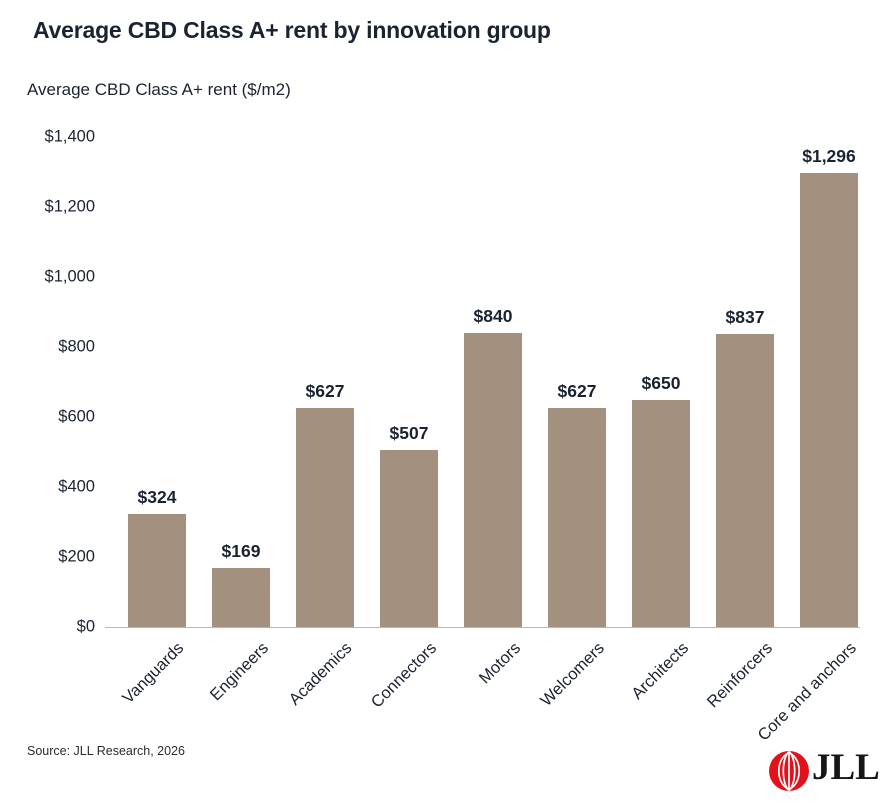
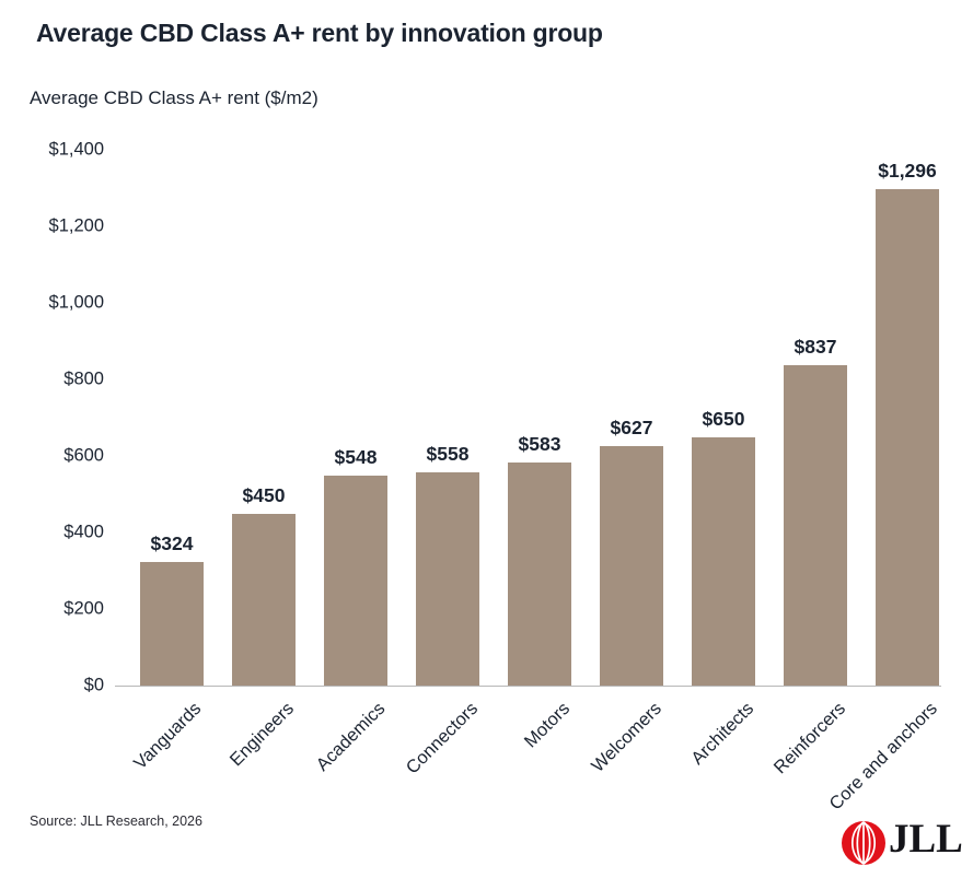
Engineers: $169 -> $450
Academics: $627 -> $548
Connectors: $507 -> $558
Motors: $840 -> $583
